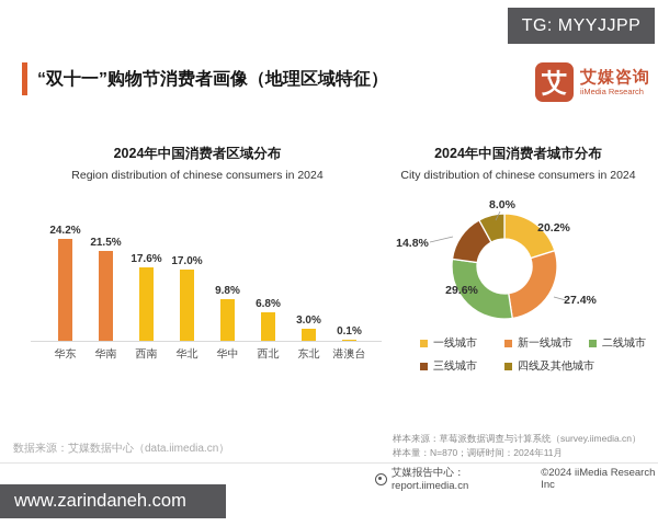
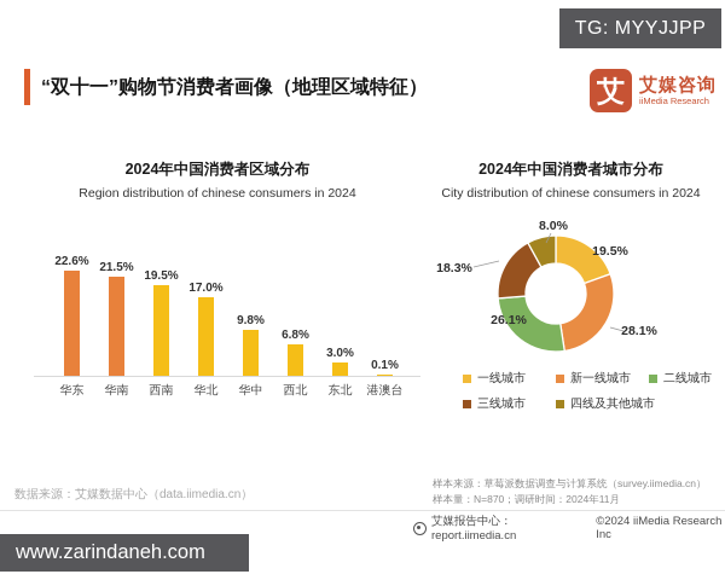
2024年中国消费者区域分布/华东: 24.2% -> 22.6%
2024年中国消费者区域分布/西南: 17.6% -> 19.5%
2024年中国消费者城市分布/一线城市: 20.2% -> 19.5%
2024年中国消费者城市分布/新一线城市: 27.4% -> 28.1%
2024年中国消费者城市分布/二线城市: 29.6% -> 26.1%
2024年中国消费者城市分布/三线城市: 14.8% -> 18.3%
